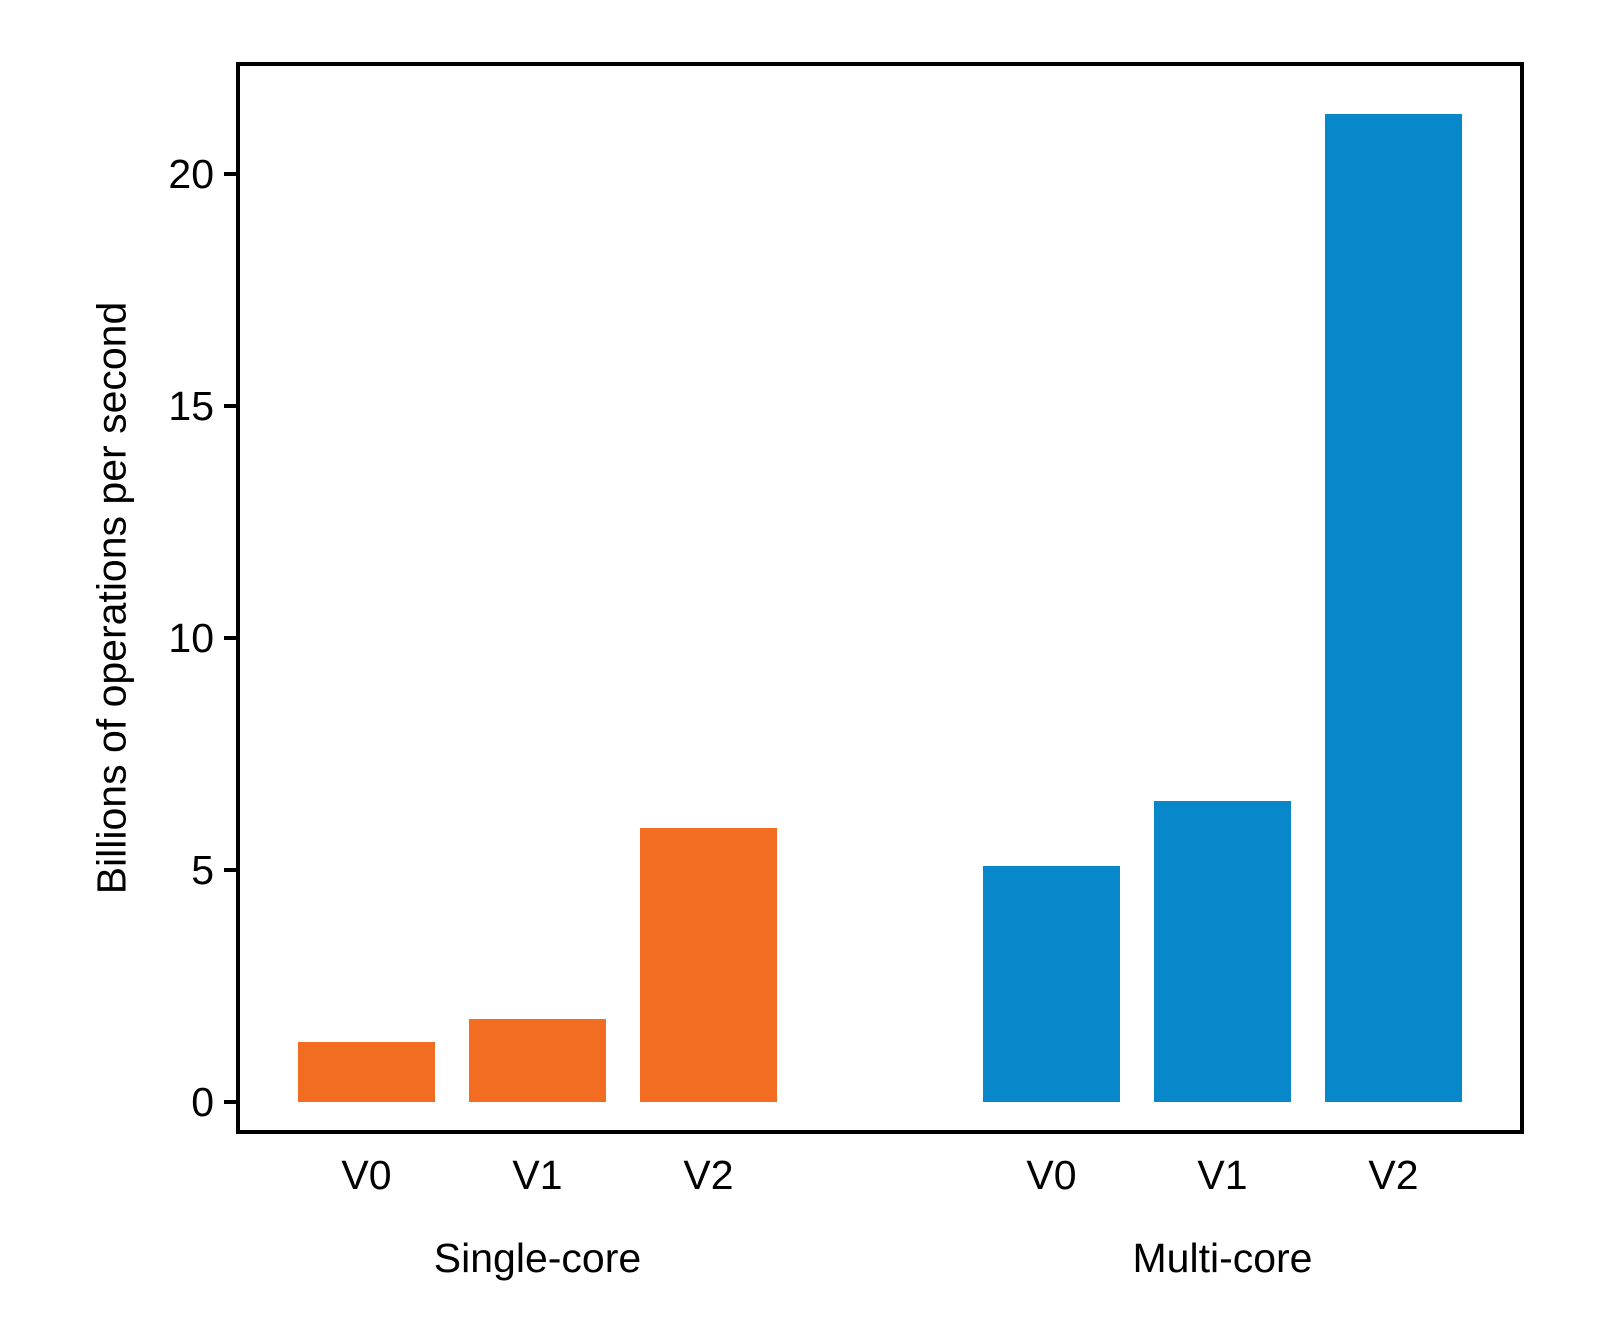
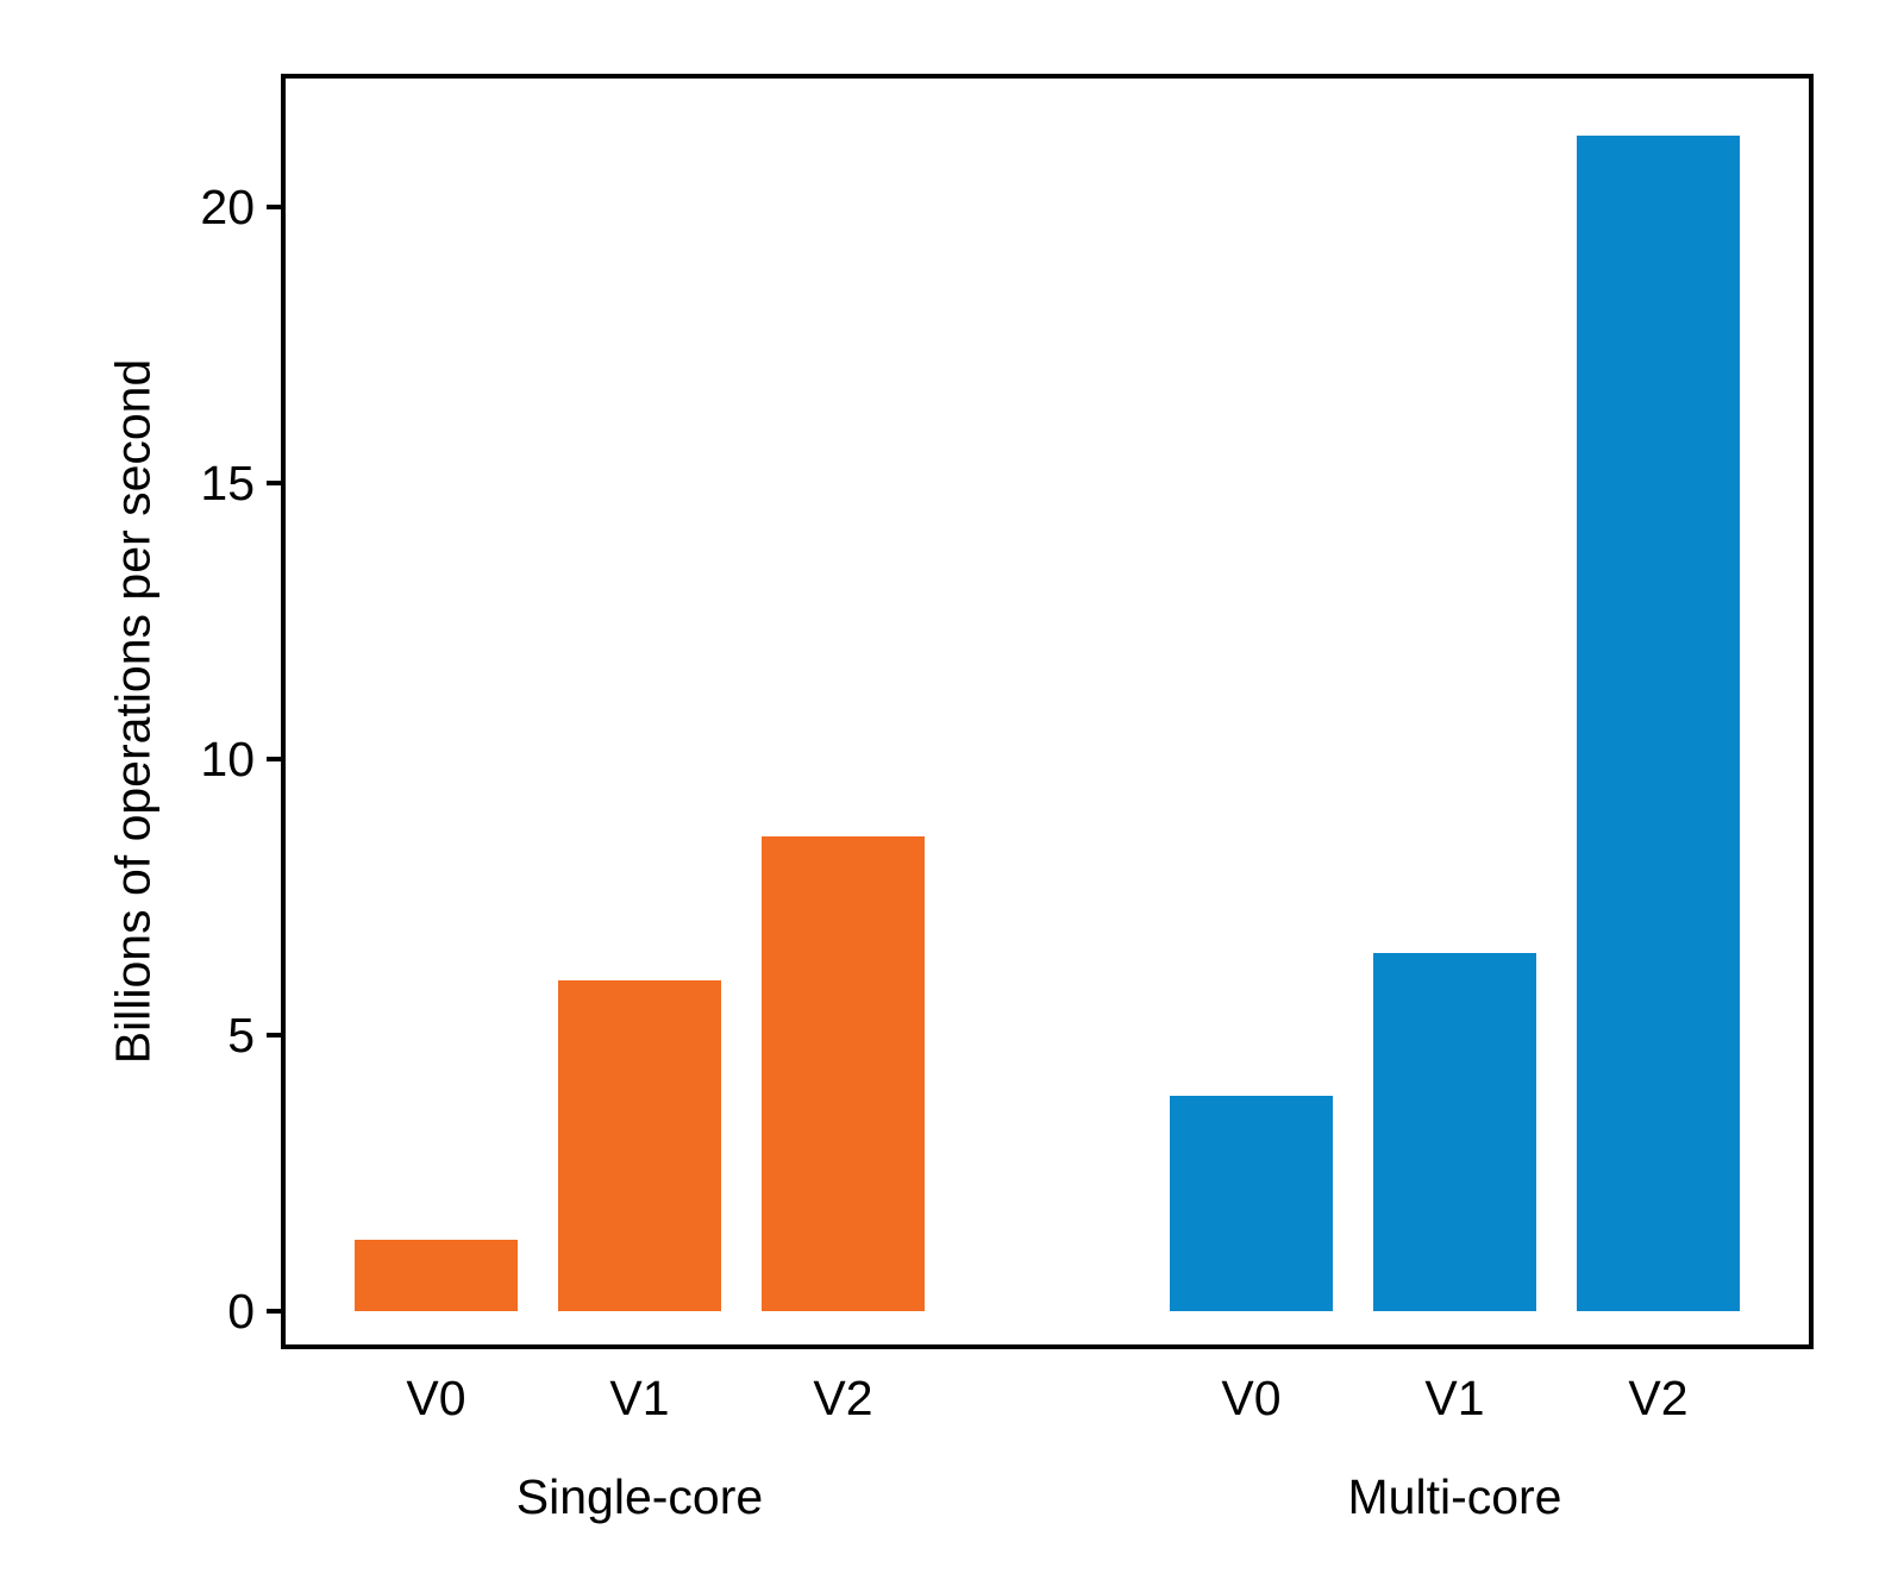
Multi-core/V0: 5.1 -> 3.9
Single-core/V1: 1.8 -> 6.0
Single-core/V2: 5.9 -> 8.6
